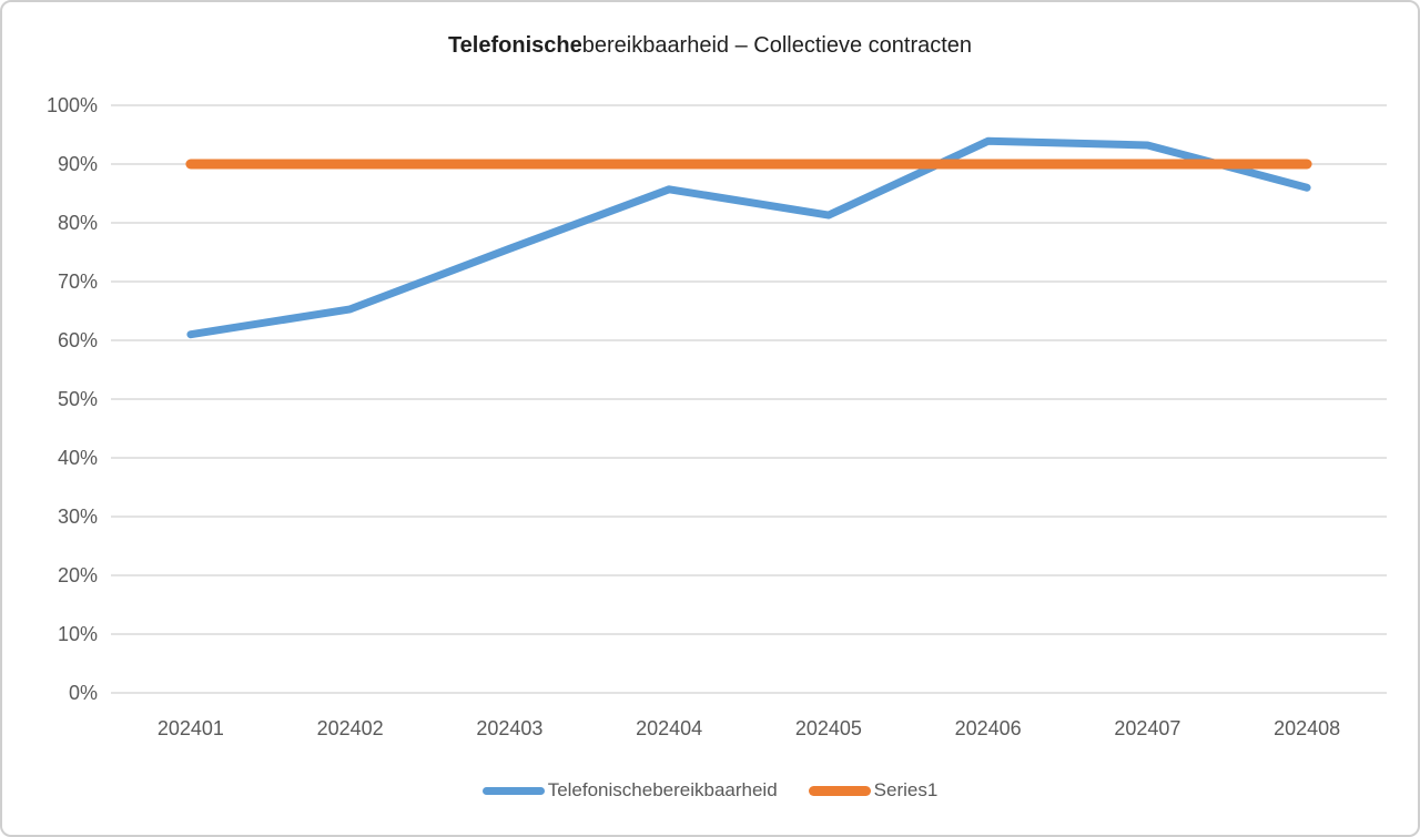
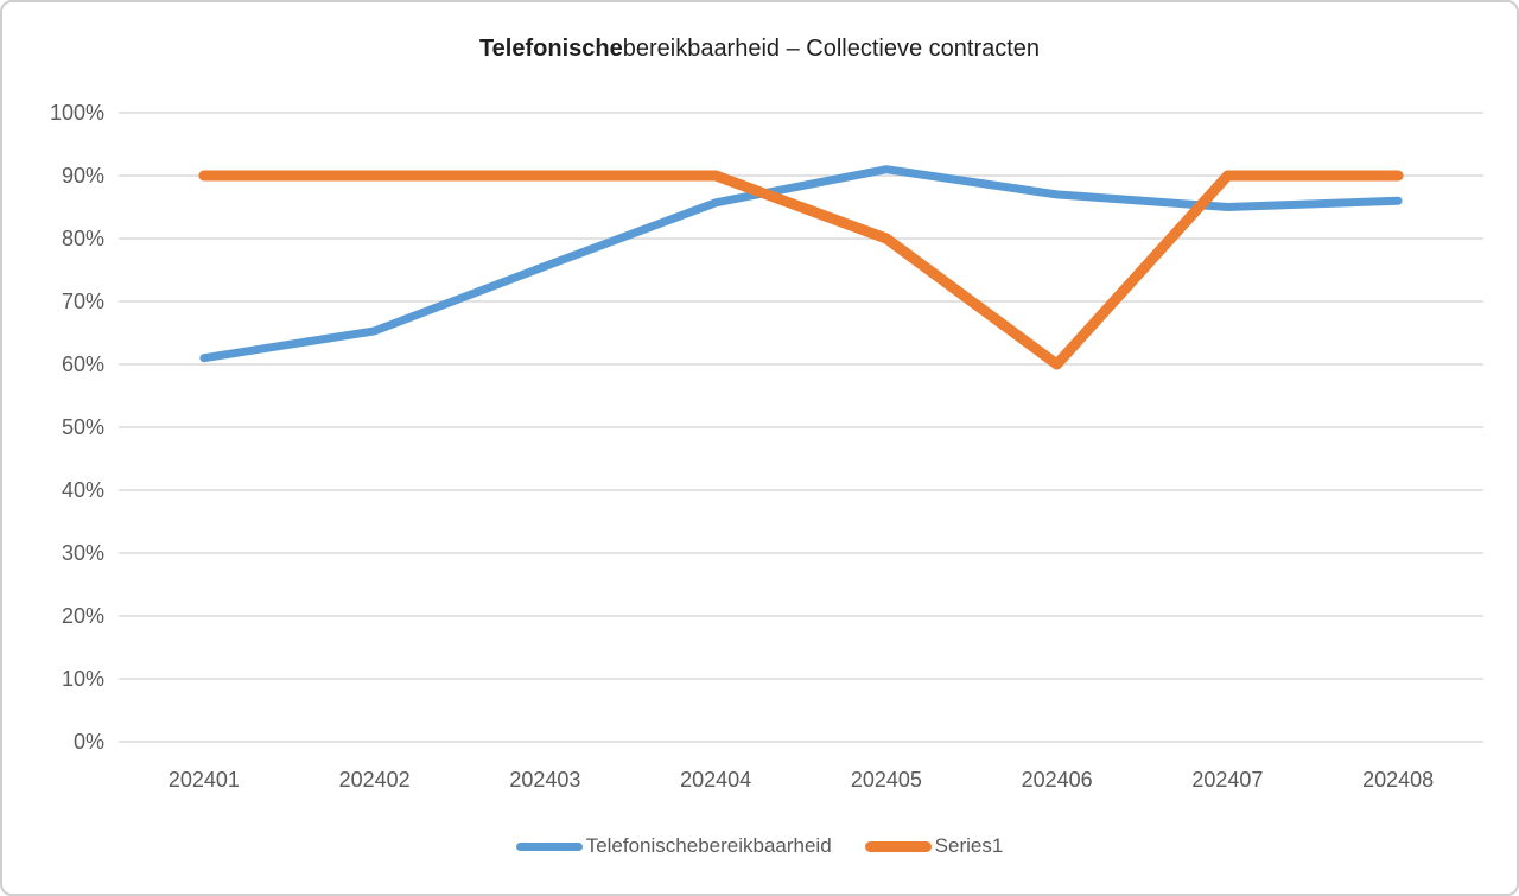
Telefonischebereikbaarheid/202405: 81% -> 91%
Series1/202405: 90% -> 80%
Telefonischebereikbaarheid/202406: 94% -> 87%
Series1/202406: 90% -> 60%
Telefonischebereikbaarheid/202407: 93% -> 85%
